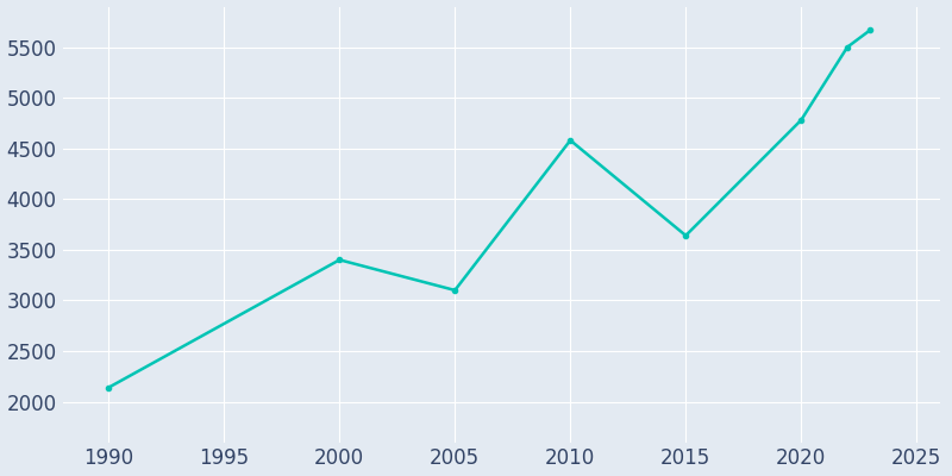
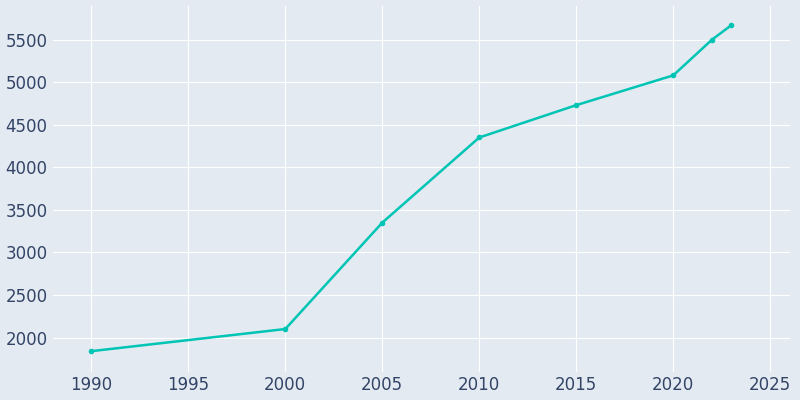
1990: 2140 -> 1840
2000: 3400 -> 2100
2005: 3100 -> 3350
2010: 4580 -> 4350
2015: 3640 -> 4730
2020: 4780 -> 5080
